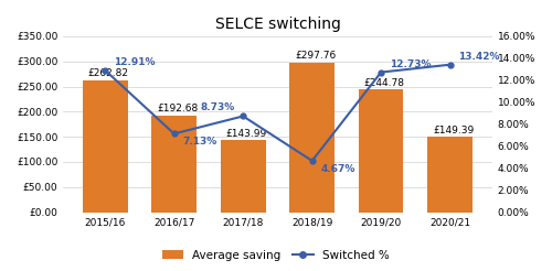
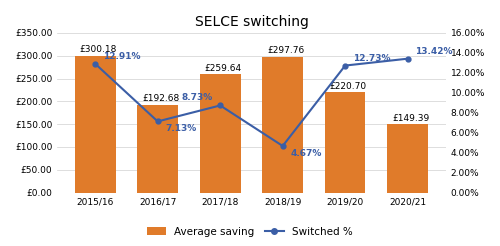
Average saving/2015/16: £262.82 -> £300.18
Average saving/2017/18: £143.99 -> £259.64
Average saving/2019/20: £244.78 -> £220.70
